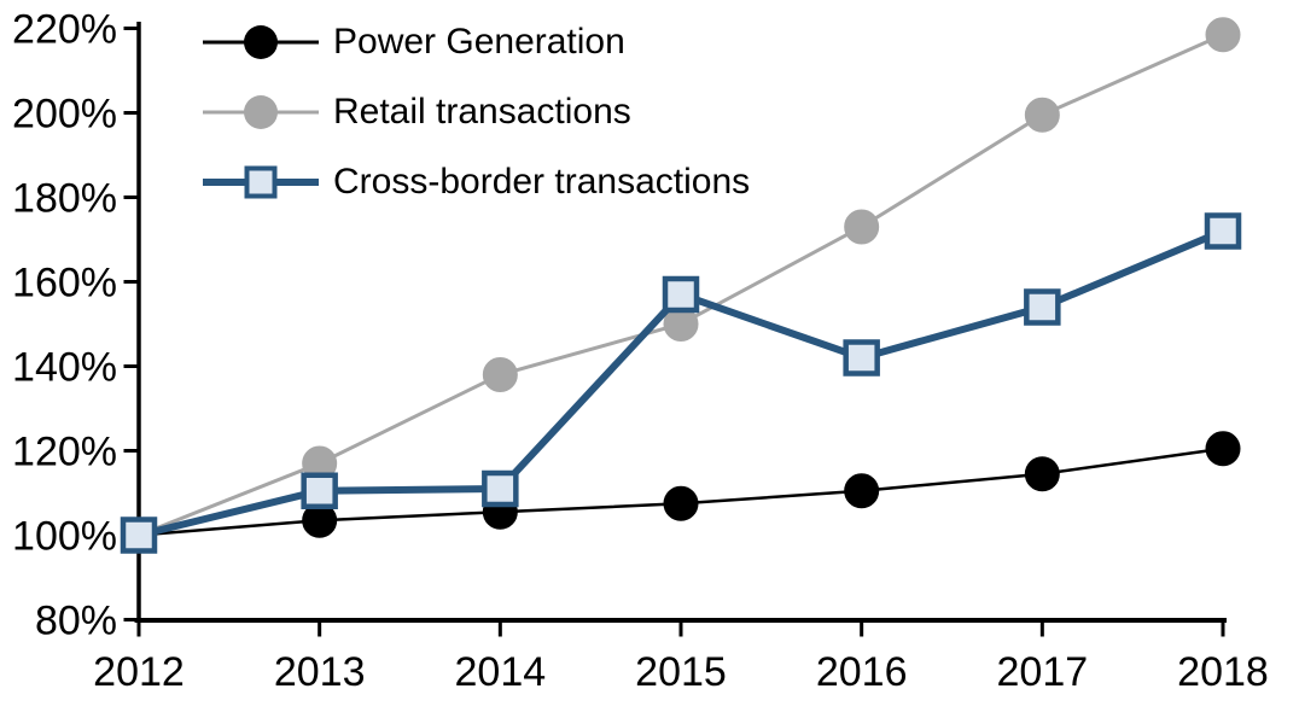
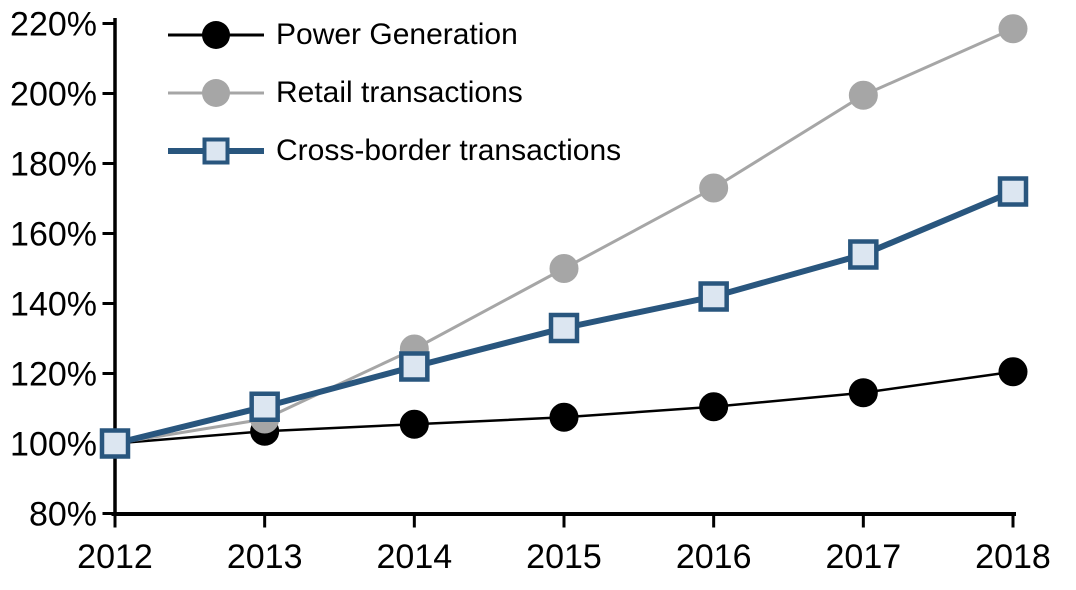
Retail transactions/2013: 117% -> 107%
Retail transactions/2014: 138% -> 127%
Cross-border transactions/2014: 111% -> 122%
Cross-border transactions/2015: 157% -> 133%
